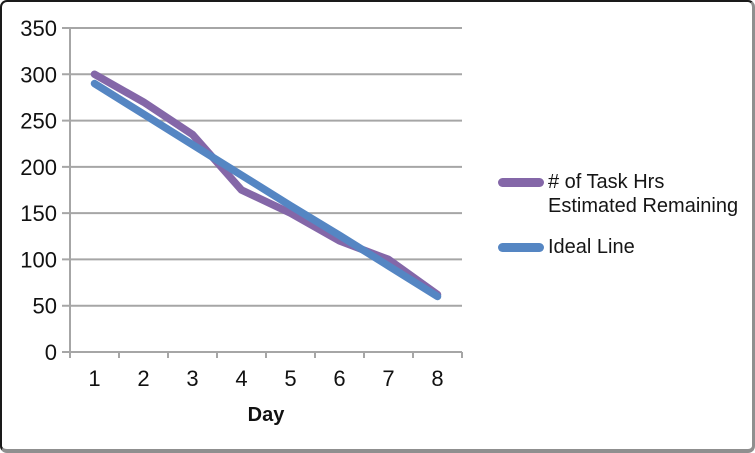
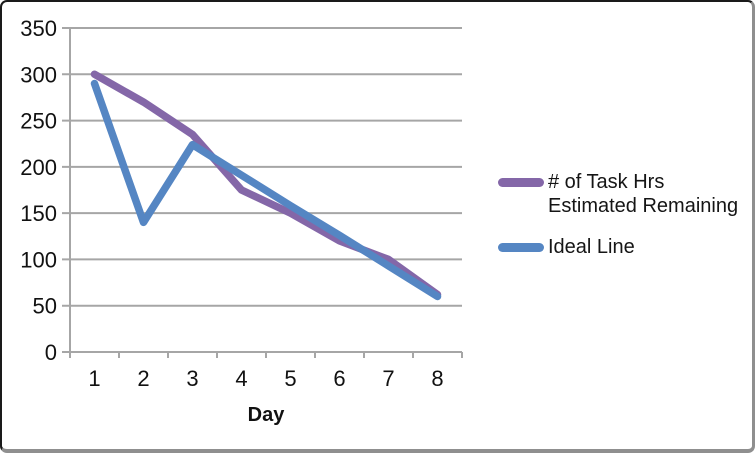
Ideal Line/2: 260 -> 140
